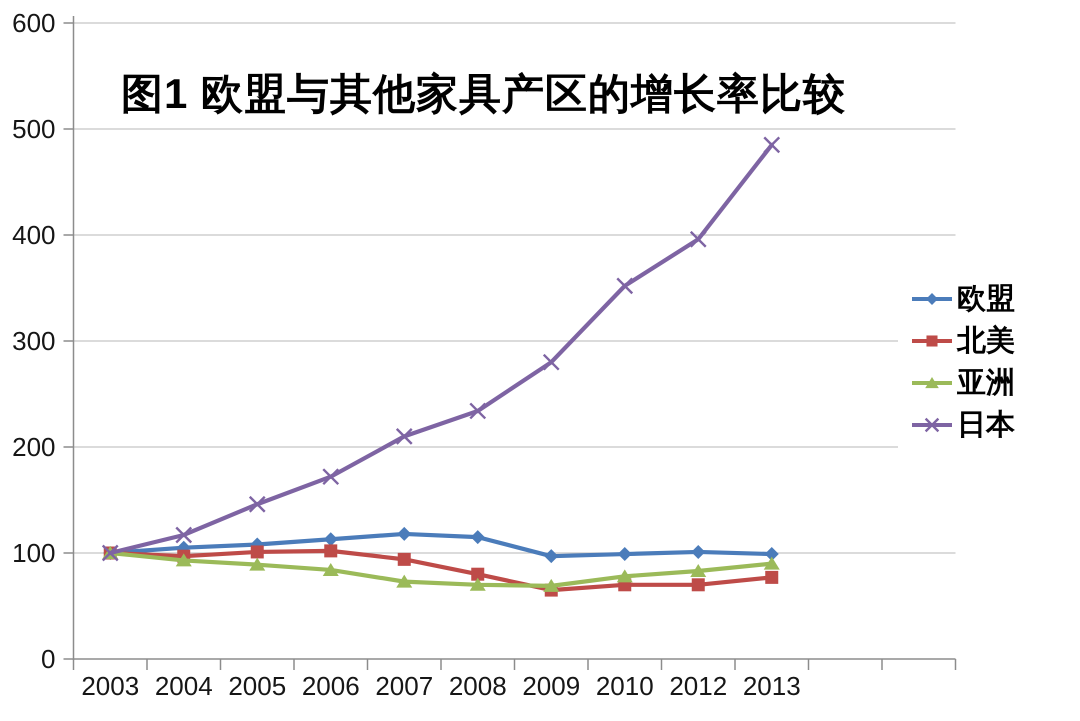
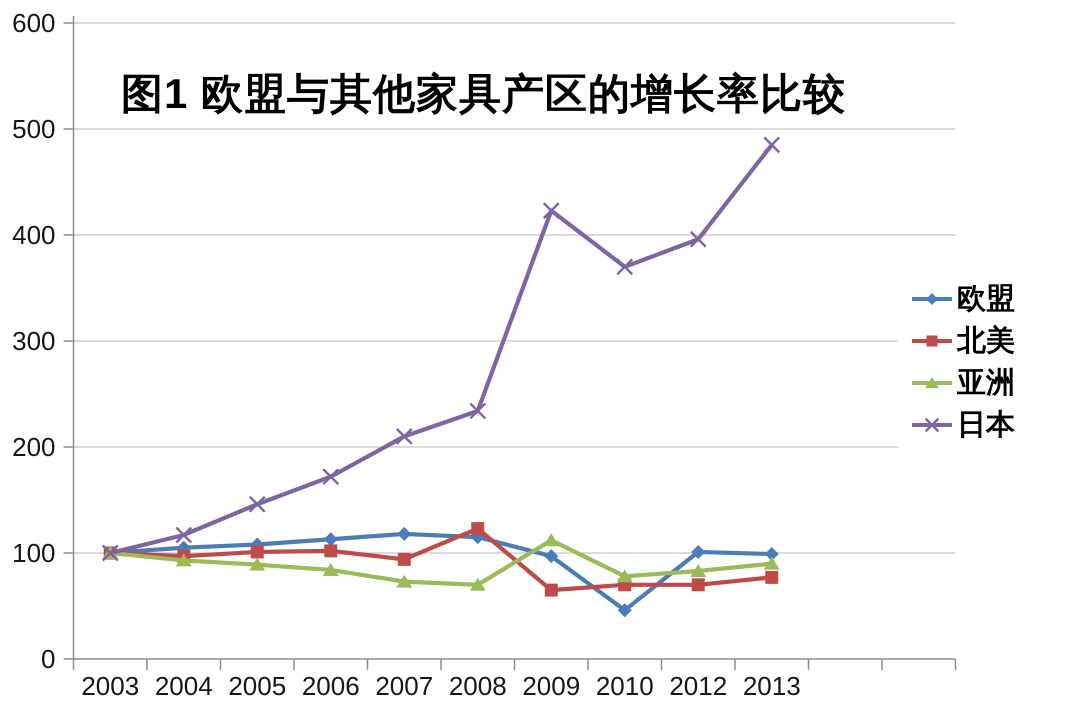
北美/2008: 80 -> 123
亚洲/2009: 69 -> 112
日本/2009: 280 -> 423
欧盟/2010: 99 -> 46
日本/2010: 352 -> 370
